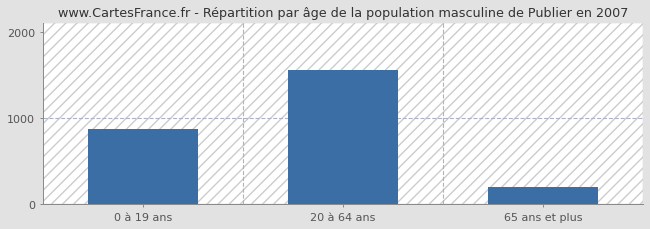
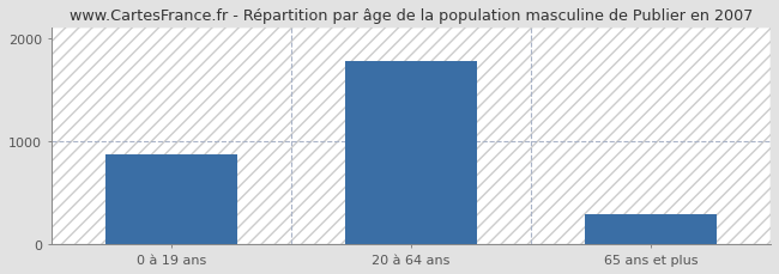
20 à 64 ans: 1560 -> 1780
65 ans et plus: 200 -> 290
